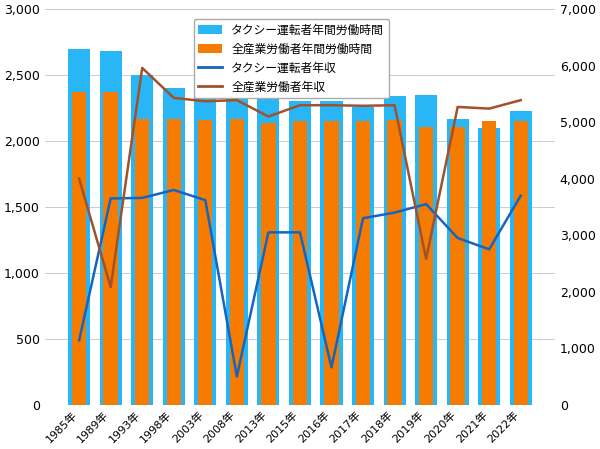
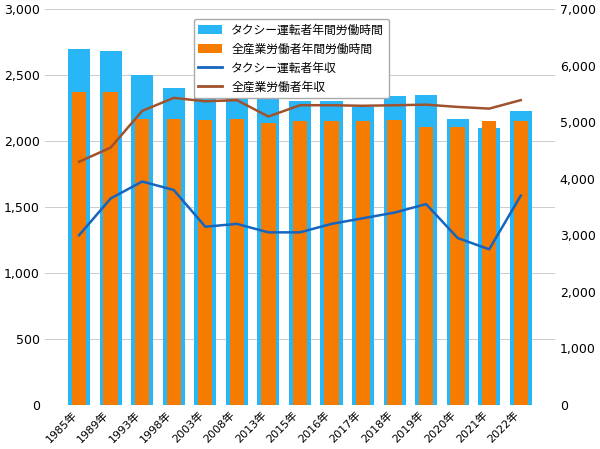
タクシー運転者年収/1985年: 1,140 -> 3,000
全産業労働者年収/1985年: 4,000 -> 4,300
全産業労働者年収/1989年: 2,080 -> 4,550
タクシー運転者年収/1993年: 3,660 -> 3,950
全産業労働者年収/1993年: 5,960 -> 5,200
タクシー運転者年収/2003年: 3,620 -> 3,150
タクシー運転者年収/2008年: 500 -> 3,200
タクシー運転者年収/2016年: 660 -> 3,200
全産業労働者年収/2019年: 2,580 -> 5,310
